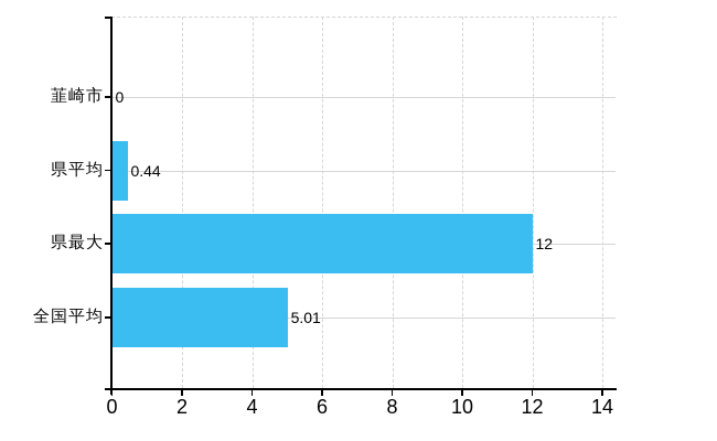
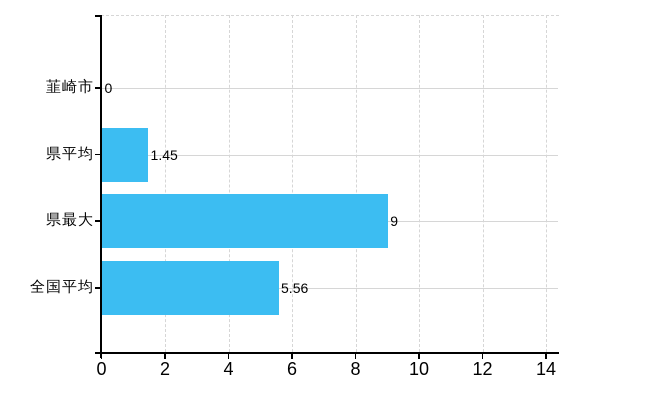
県平均: 0.44 -> 1.45
県最大: 12 -> 9
全国平均: 5.01 -> 5.56
